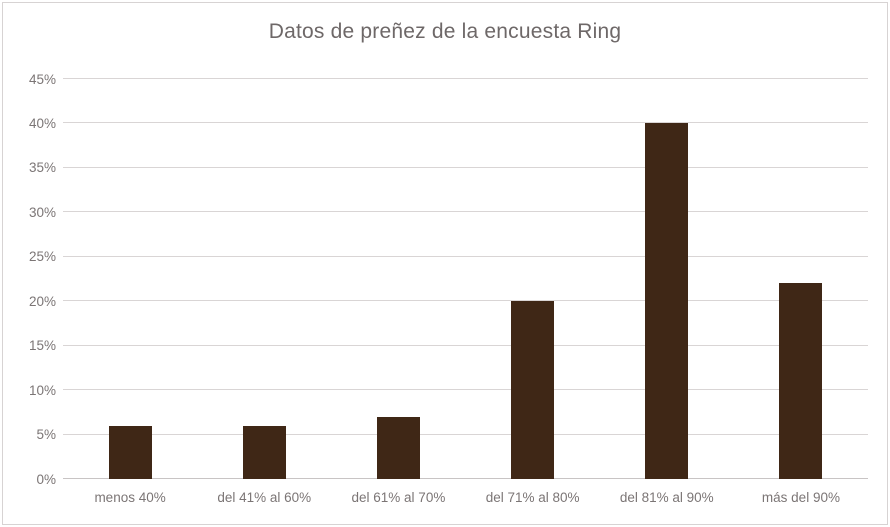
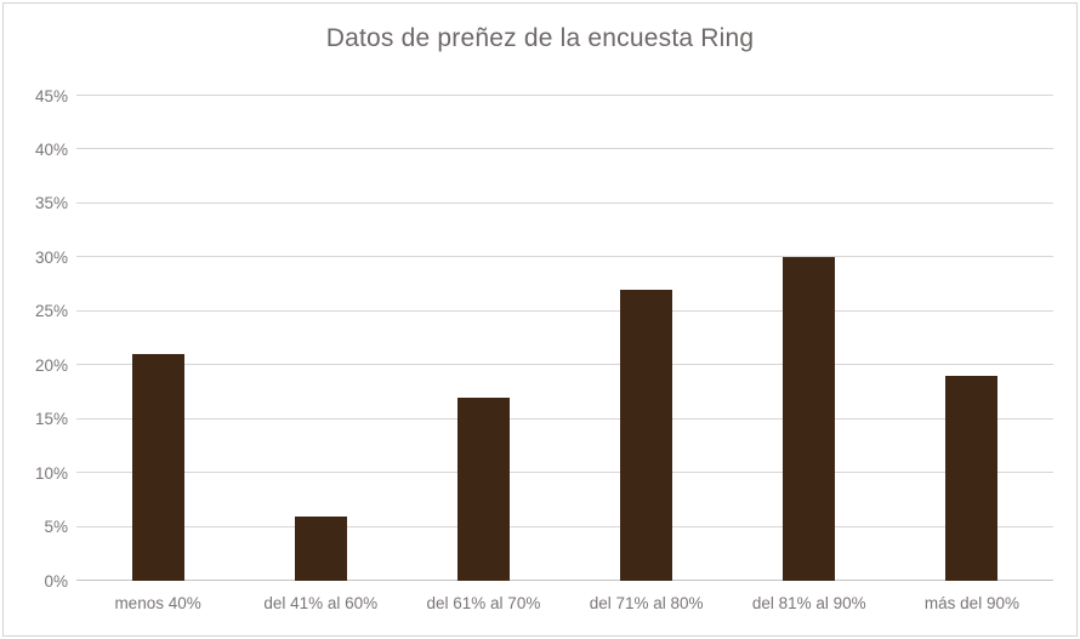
menos 40%: 6% -> 21%
del 61% al 70%: 7% -> 17%
del 71% al 80%: 20% -> 27%
del 81% al 90%: 40% -> 30%
más del 90%: 22% -> 19%
